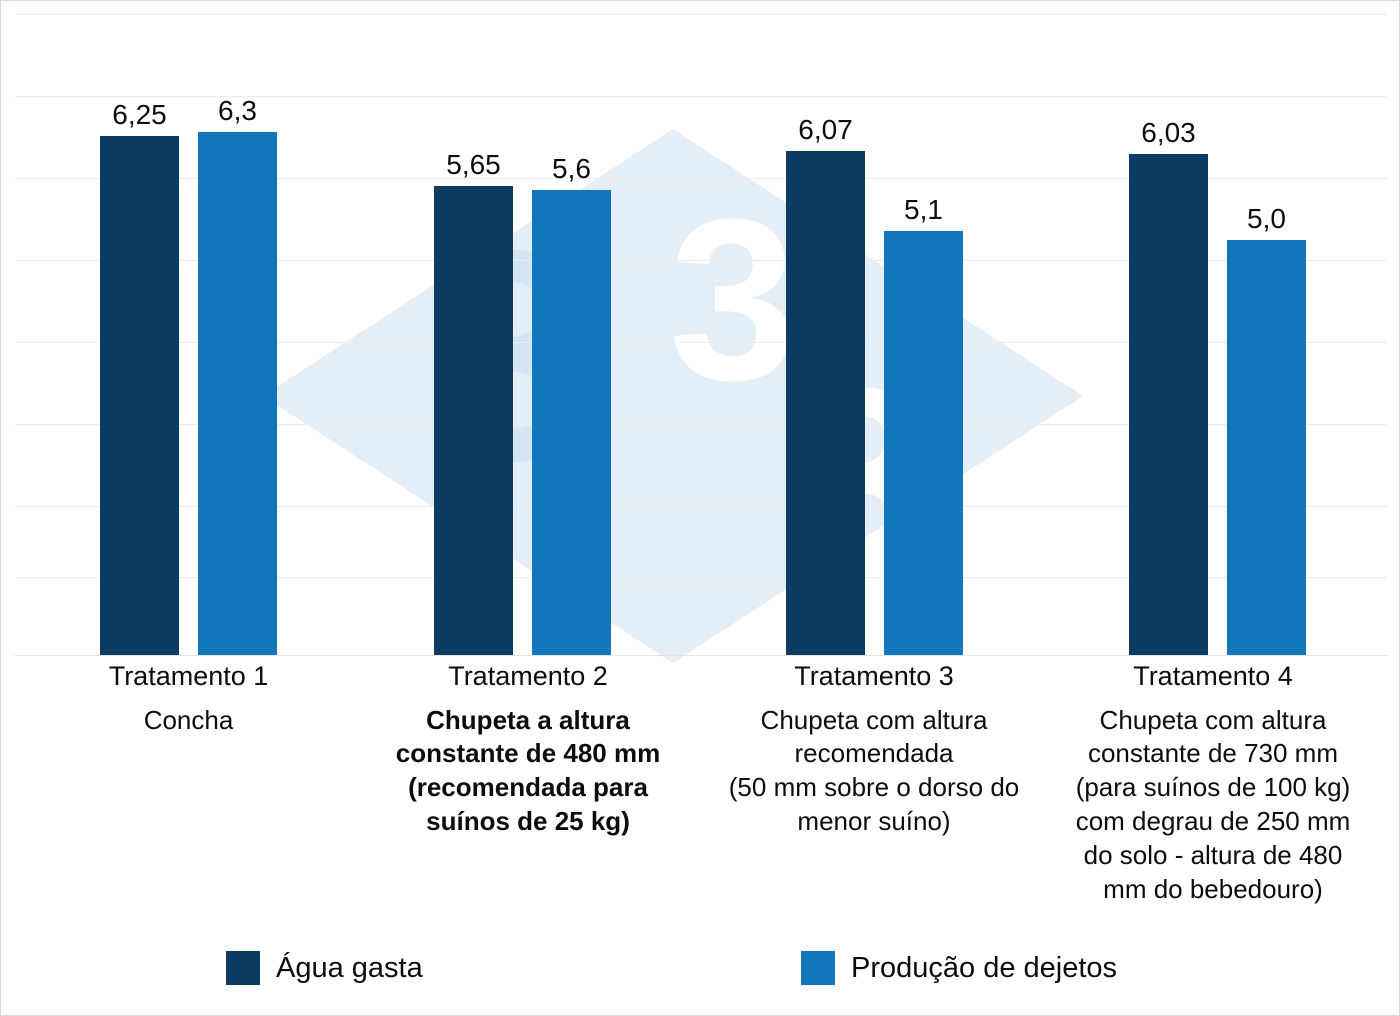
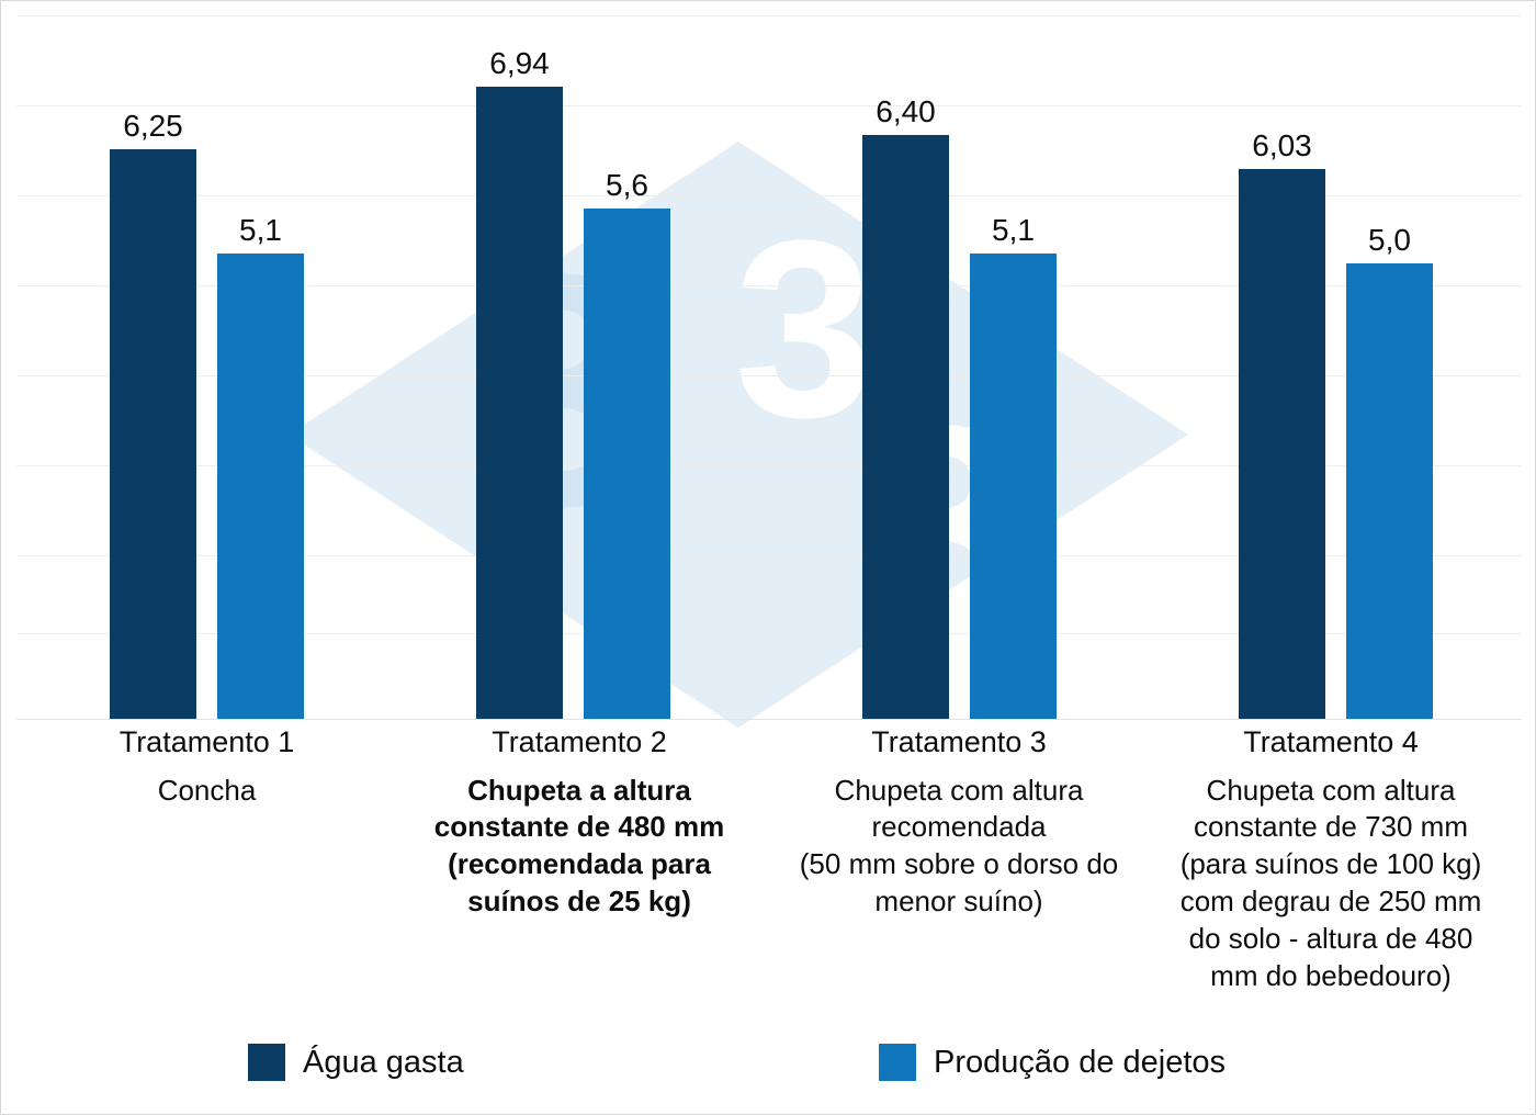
Produção de dejetos/Tratamento 1: 6,3 -> 5,1
Água gasta/Tratamento 2: 5,65 -> 6,94
Água gasta/Tratamento 3: 6,07 -> 6,40
